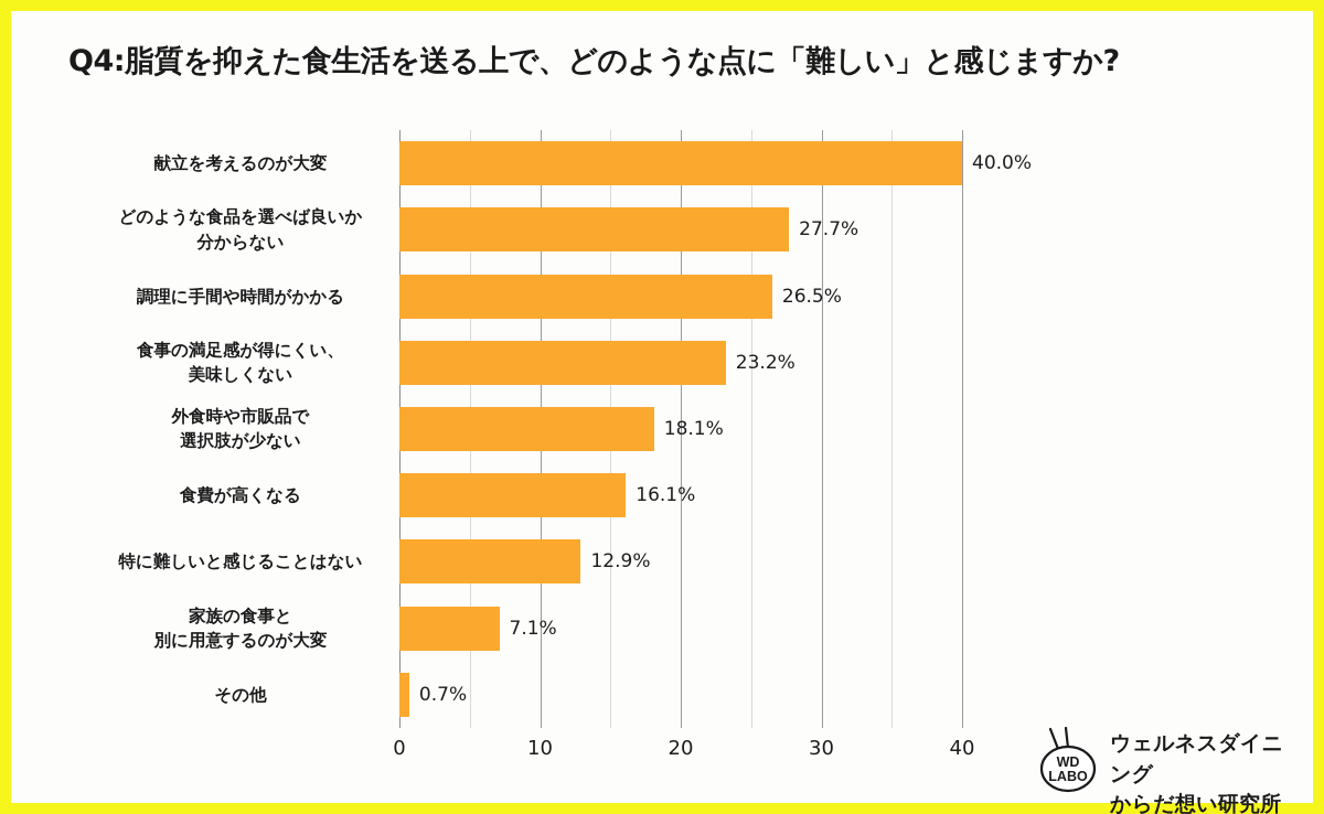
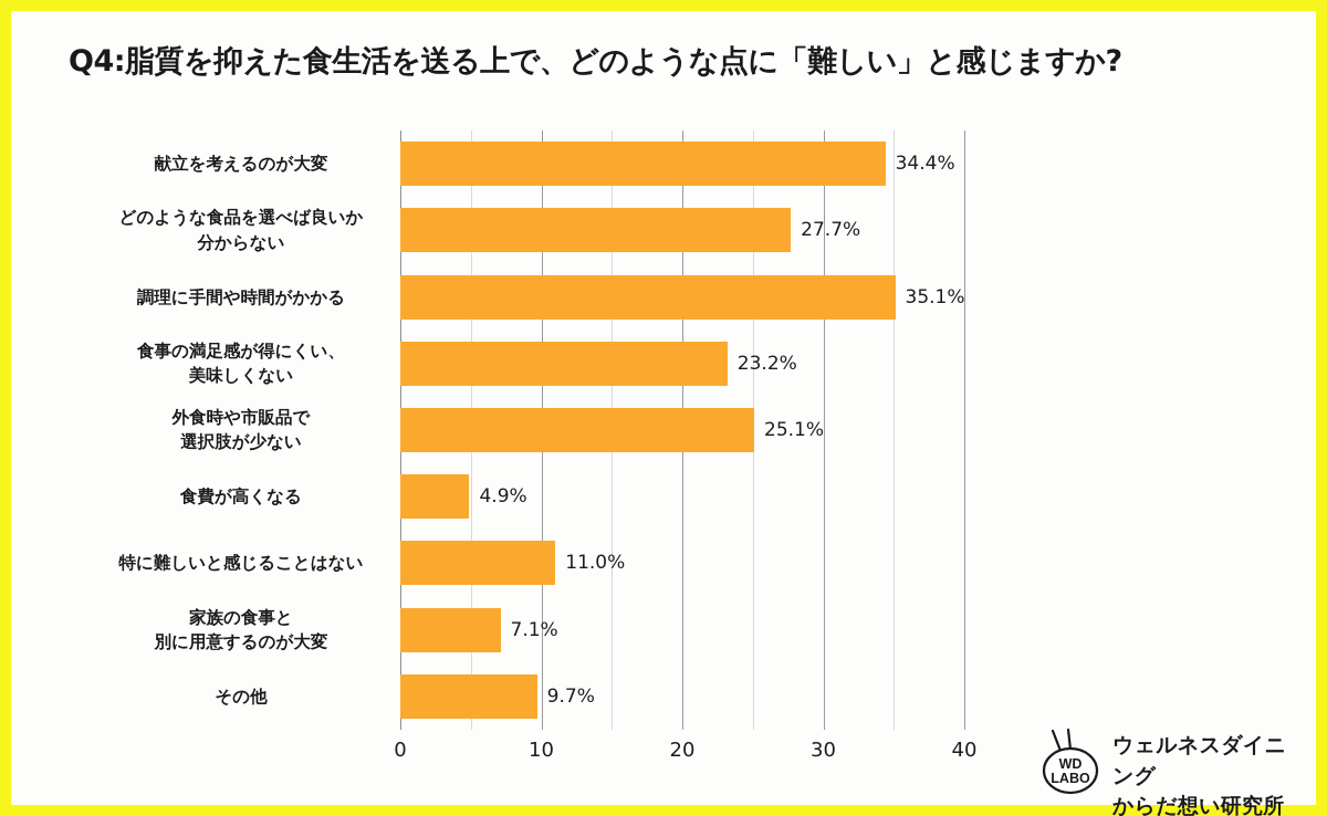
献立を考えるのが大変: 40.0% -> 34.4%
調理に手間や時間がかかる: 26.5% -> 35.1%
外食時や市販品で 選択肢が少ない: 18.1% -> 25.1%
食費が高くなる: 16.1% -> 4.9%
特に難しいと感じることはない: 12.9% -> 11.0%
その他: 0.7% -> 9.7%
